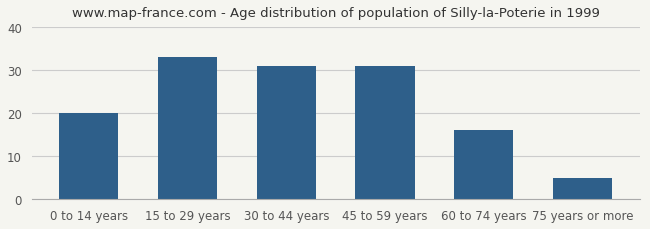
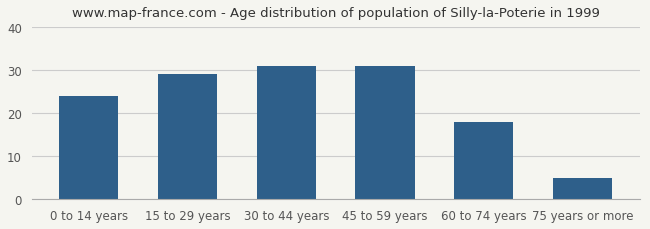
0 to 14 years: 20 -> 24
15 to 29 years: 33 -> 29
60 to 74 years: 16 -> 18
